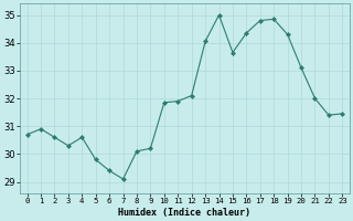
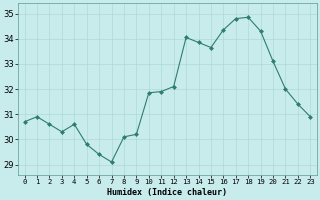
14: 35.00 -> 33.85
23: 31.45 -> 30.90
